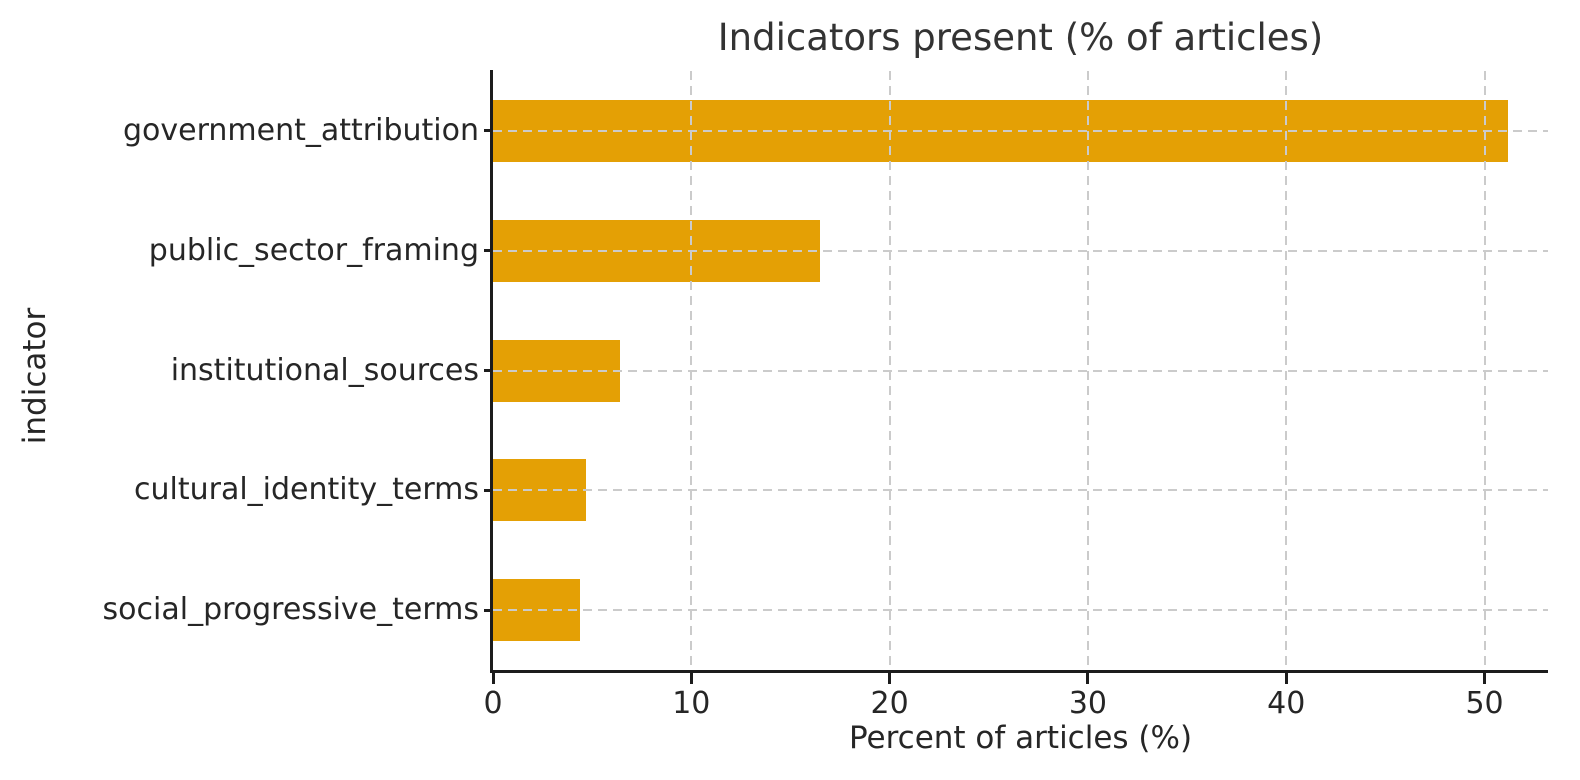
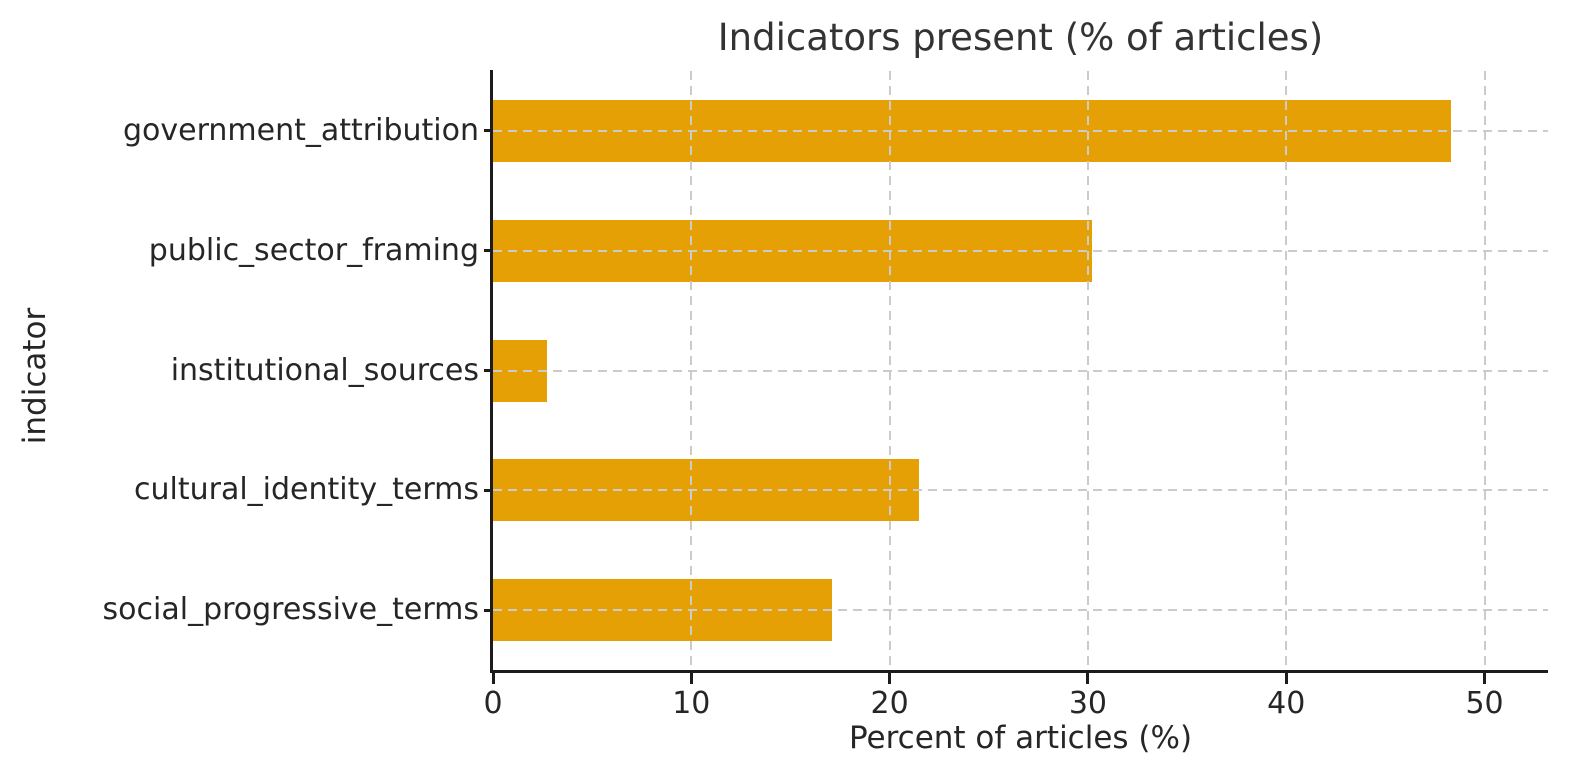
government_attribution: 51.2 -> 48.3
public_sector_framing: 16.5 -> 30.2
institutional_sources: 6.4 -> 2.7
cultural_identity_terms: 4.7 -> 21.5
social_progressive_terms: 4.4 -> 17.1
